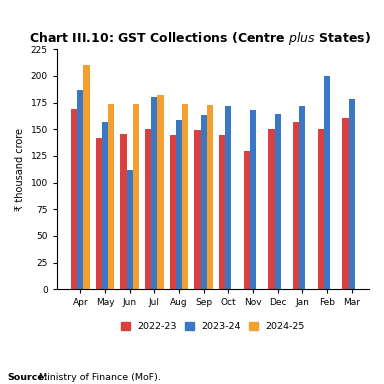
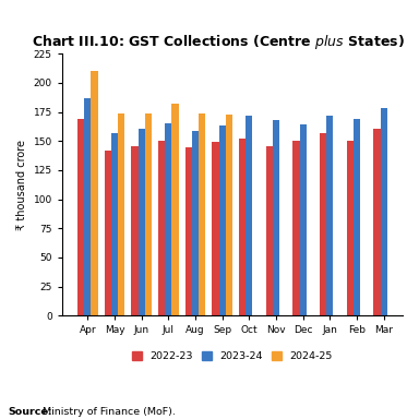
2023-24/Jun: 112 -> 161
2023-24/Jul: 180 -> 165
2022-23/Oct: 145 -> 152
2022-23/Nov: 130 -> 146
2023-24/Feb: 200 -> 169
